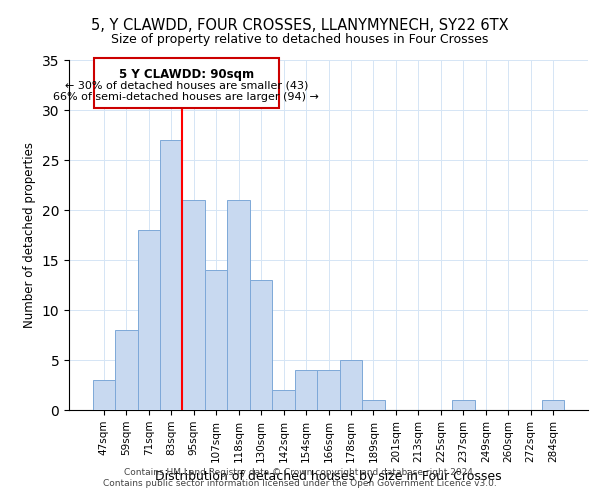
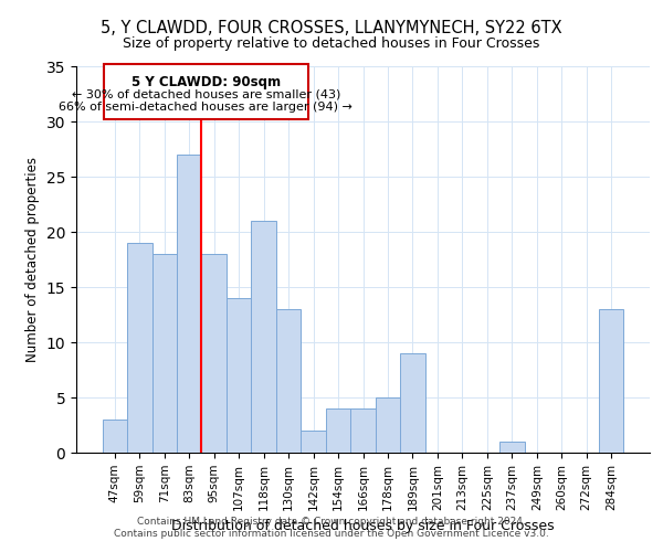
59sqm: 8 -> 19
95sqm: 21 -> 18
189sqm: 1 -> 9
284sqm: 1 -> 13
